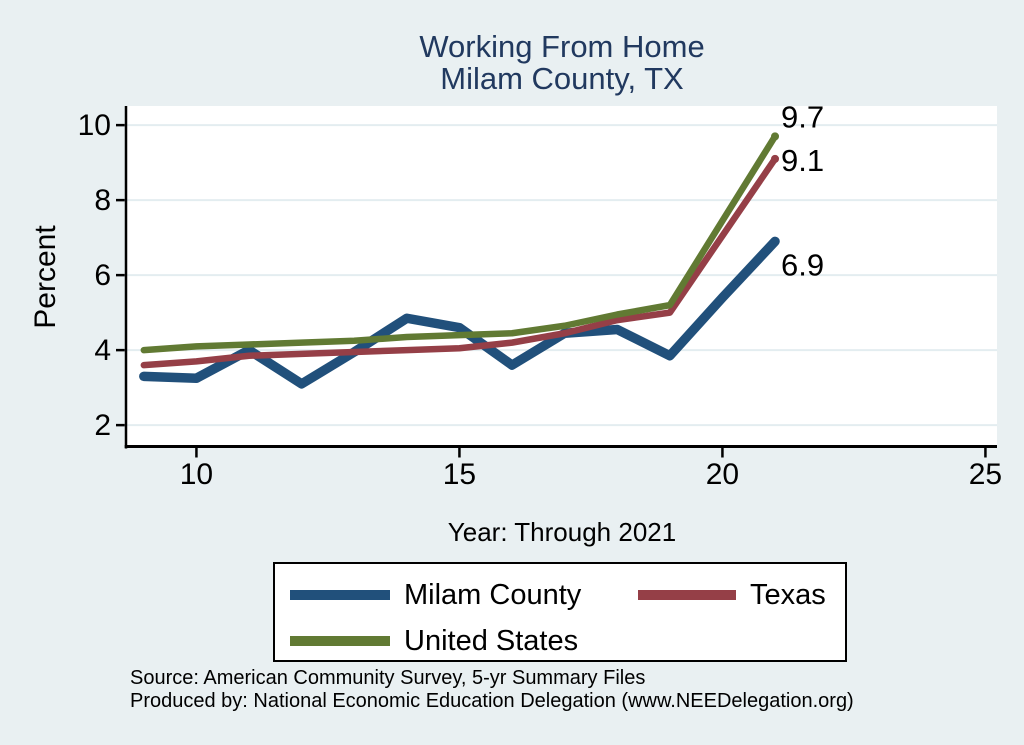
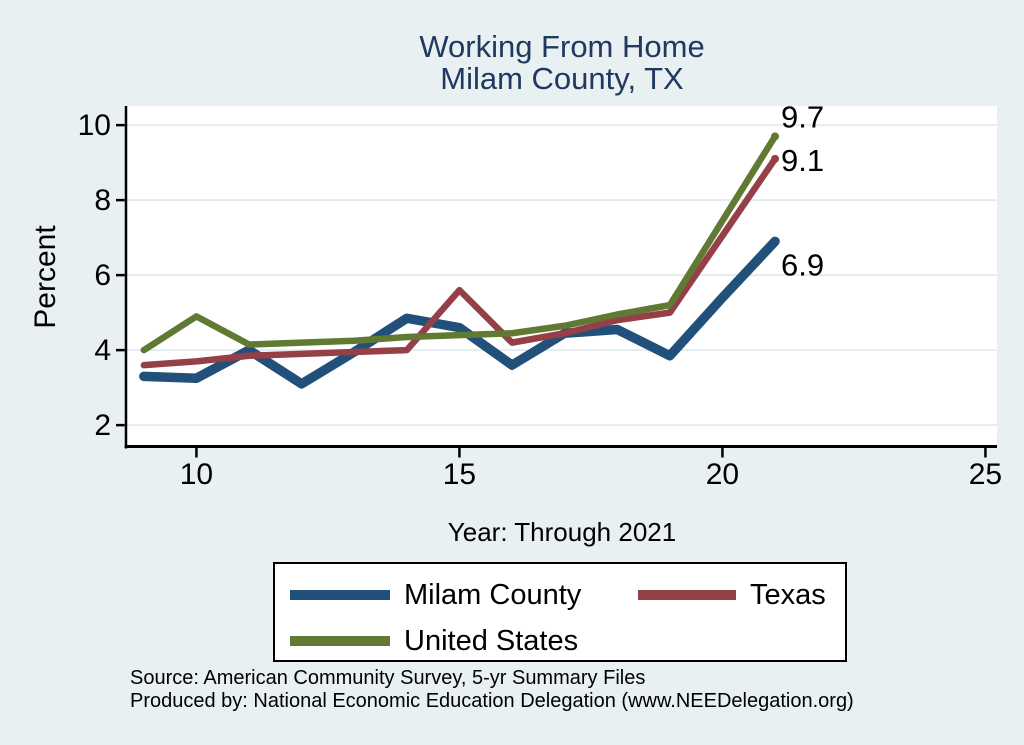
United States/10: 4.1 -> 4.9
Texas/15: 4.0 -> 5.6
